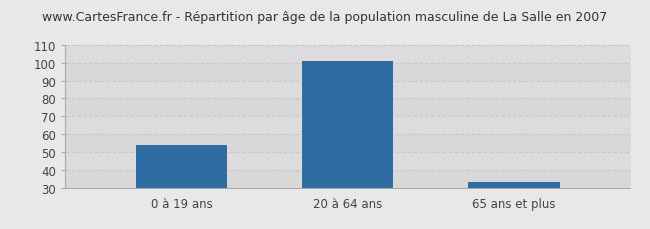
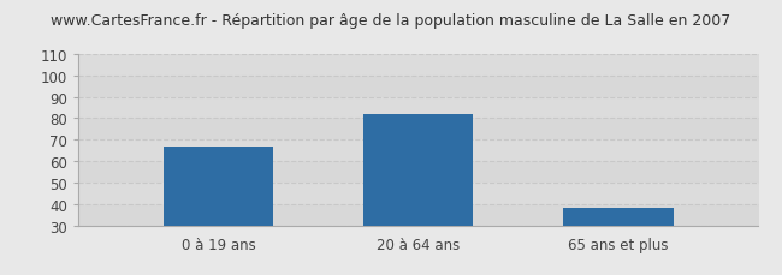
0 à 19 ans: 54 -> 67
20 à 64 ans: 101 -> 82
65 ans et plus: 33 -> 38
